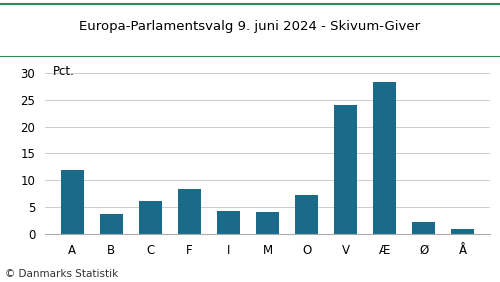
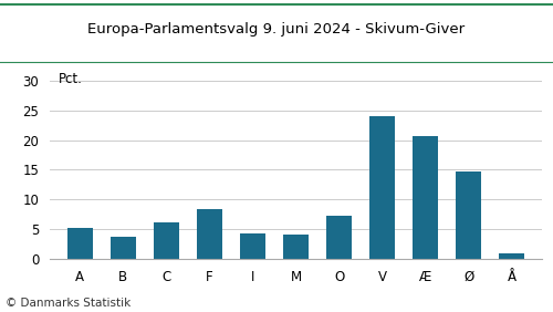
A: 12.0 -> 5.2
Æ: 28.2 -> 20.6
Ø: 2.2 -> 14.8
